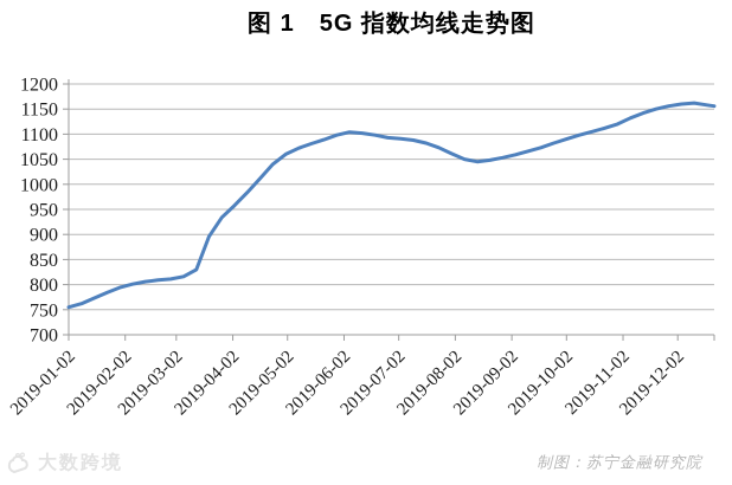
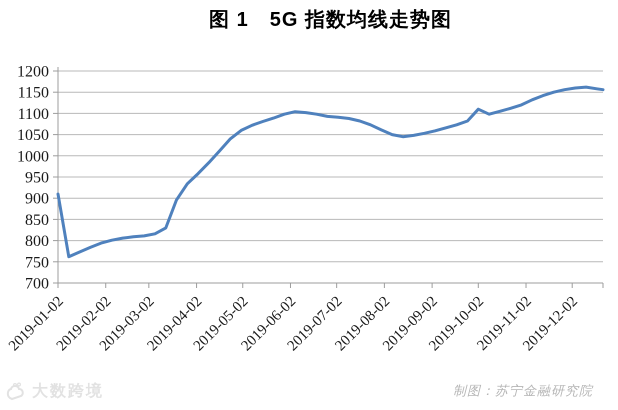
2019-01-02: 760 -> 910
2019-10-02: 1090 -> 1110
